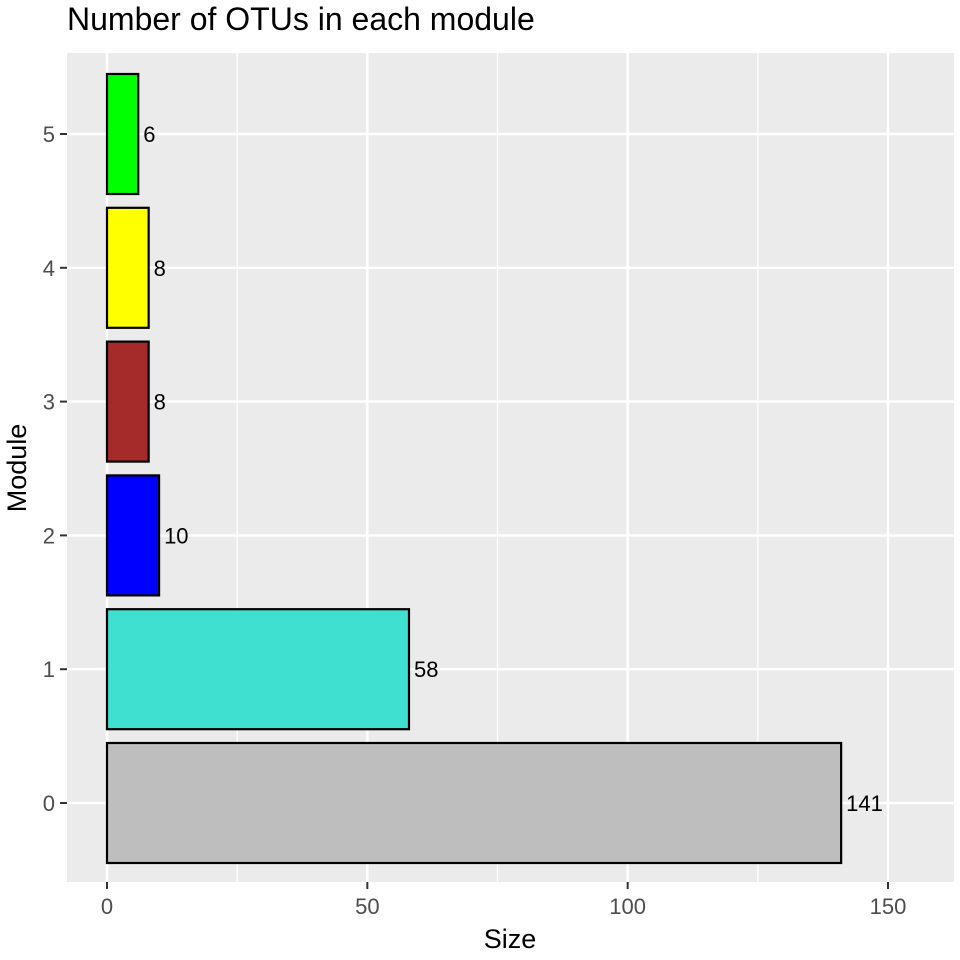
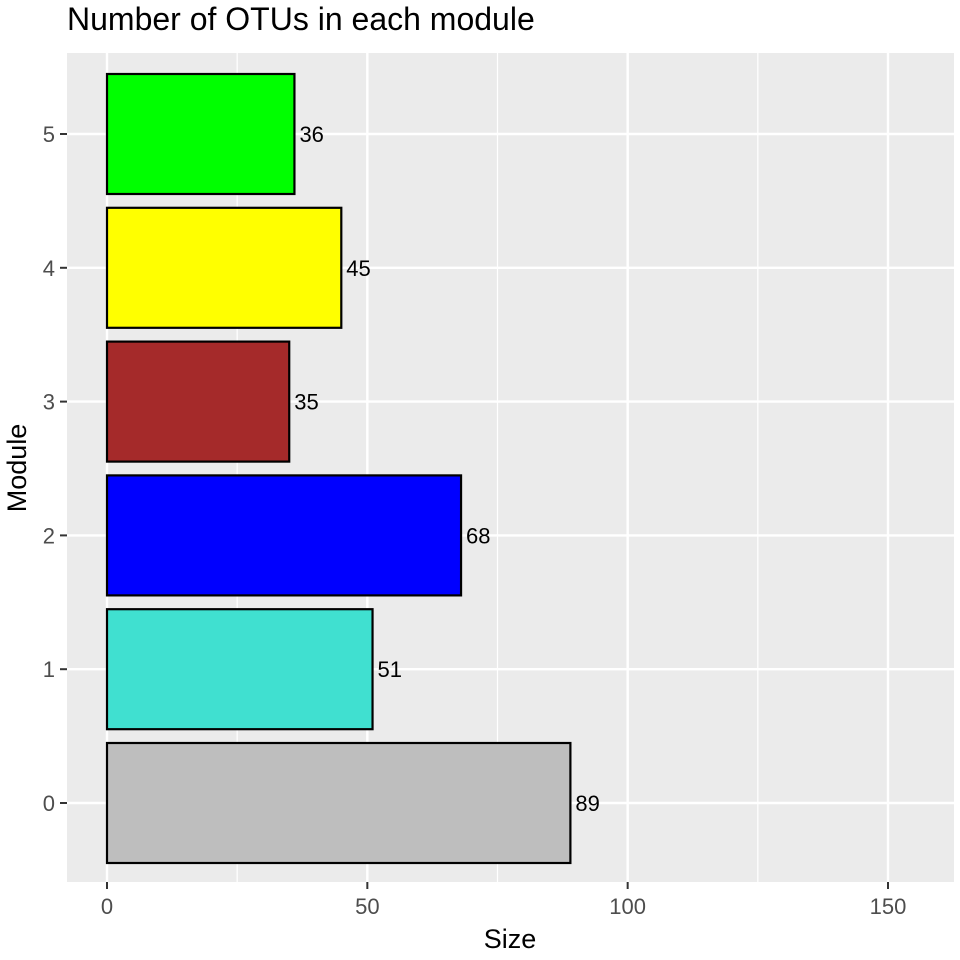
0: 141 -> 89
1: 58 -> 51
2: 10 -> 68
3: 8 -> 35
4: 8 -> 45
5: 6 -> 36
